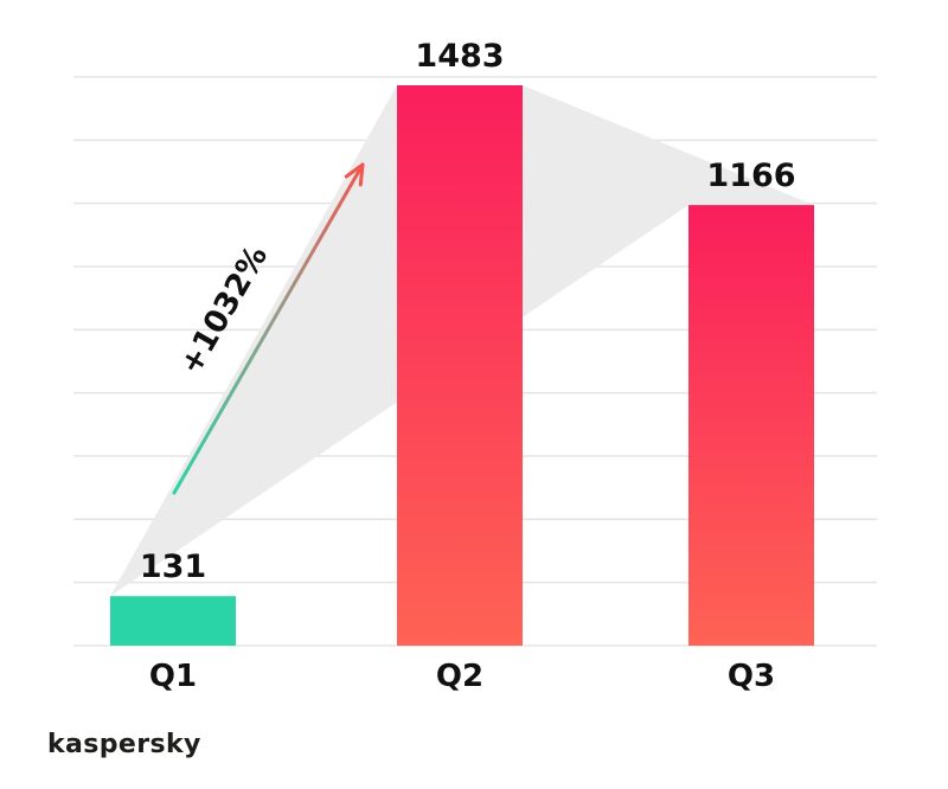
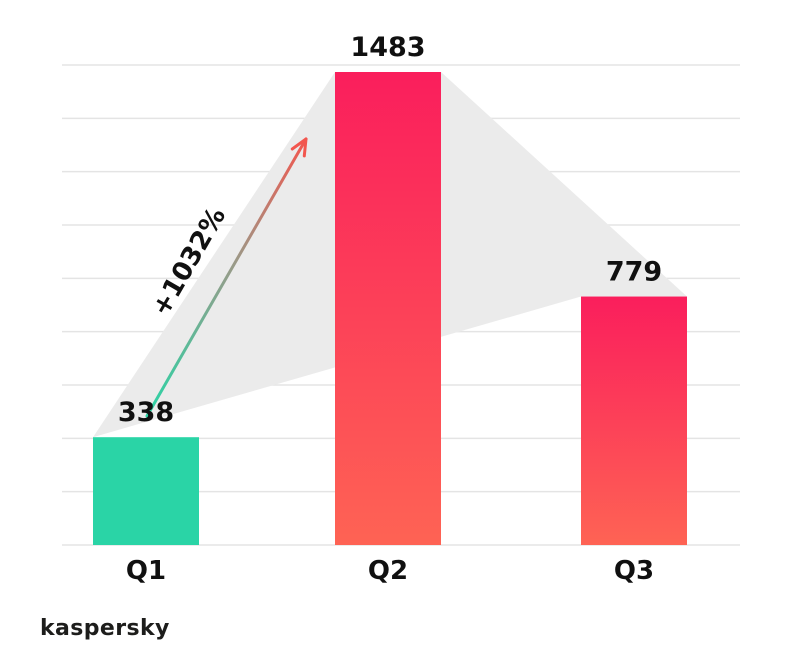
Q1: 131 -> 338
Q3: 1166 -> 779
